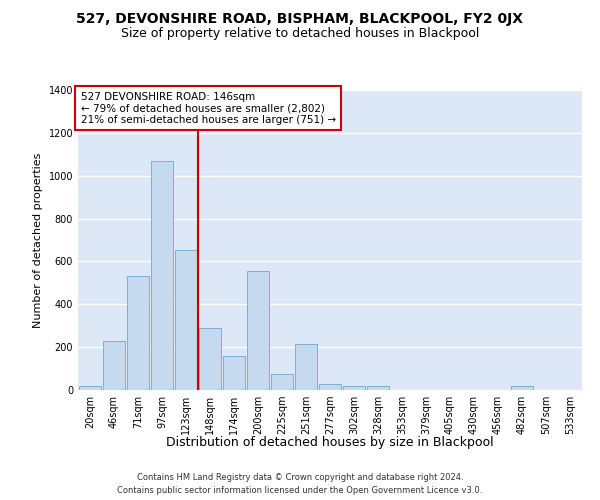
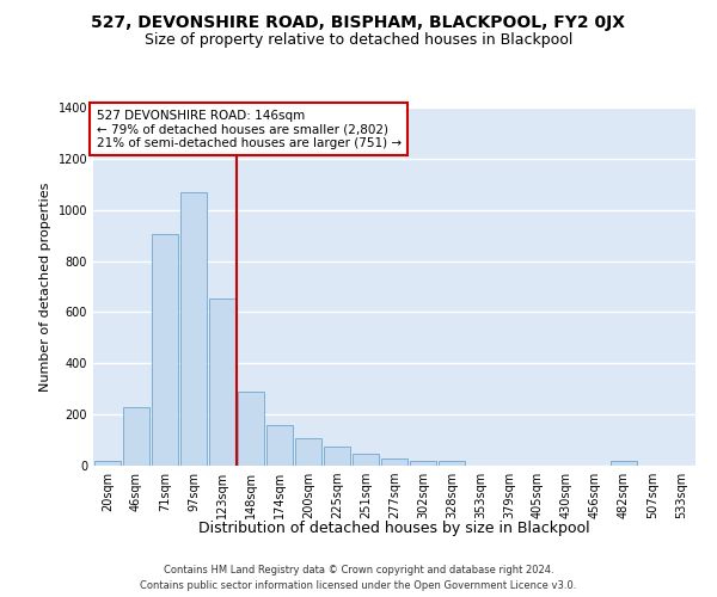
71sqm: 530 -> 905
200sqm: 555 -> 108
251sqm: 215 -> 45
